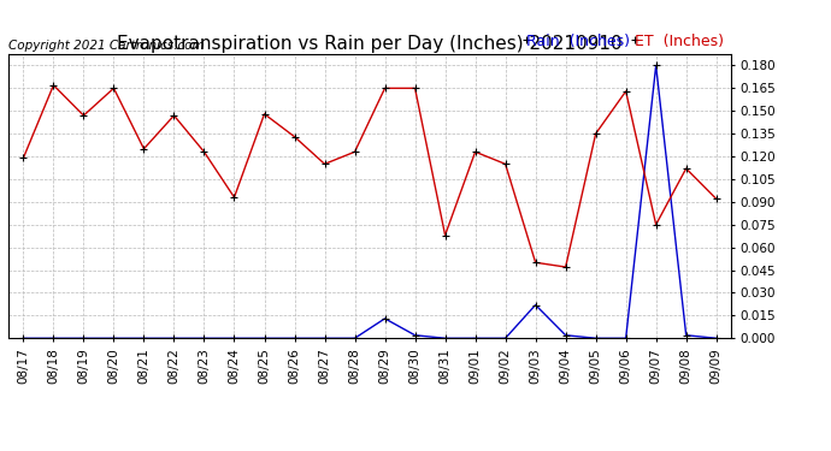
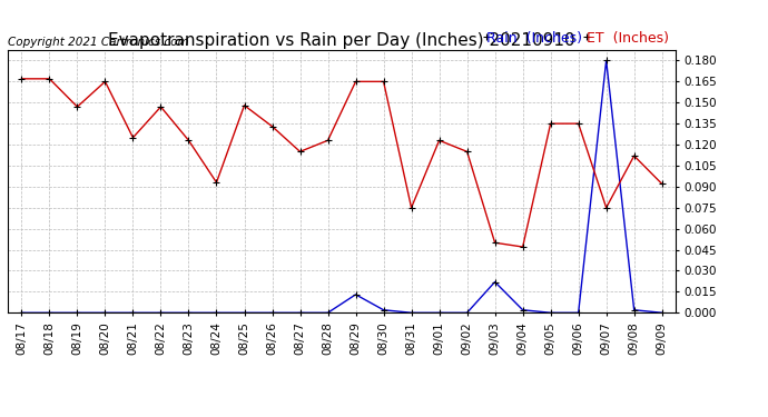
ET (Inches)/08/17: 0.119 -> 0.167
ET (Inches)/08/31: 0.068 -> 0.075
ET (Inches)/09/06: 0.163 -> 0.135
